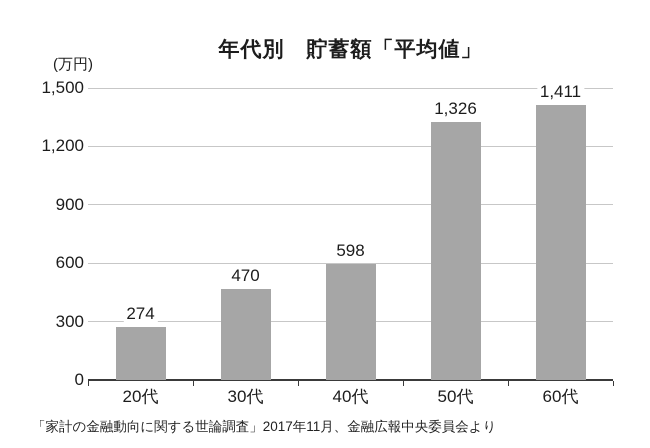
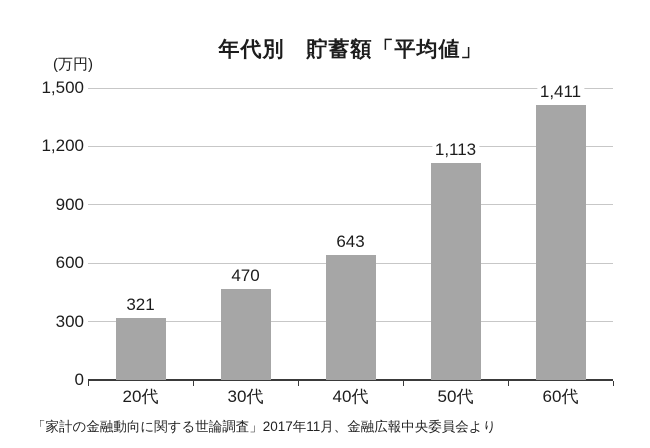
20代: 274 -> 321
40代: 598 -> 643
50代: 1,326 -> 1,113
